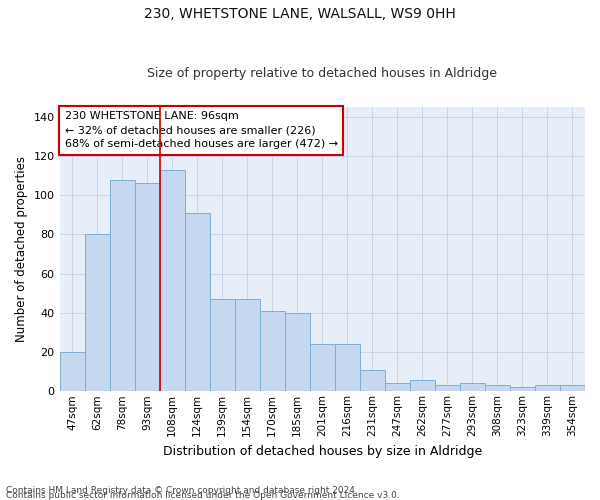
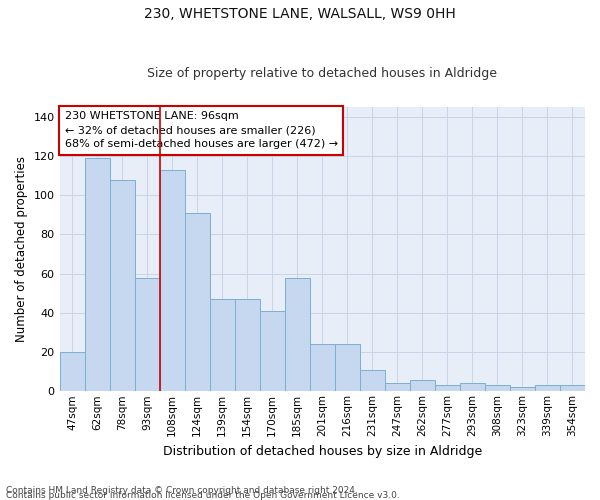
62sqm: 80 -> 119
93sqm: 106 -> 58
185sqm: 40 -> 58
